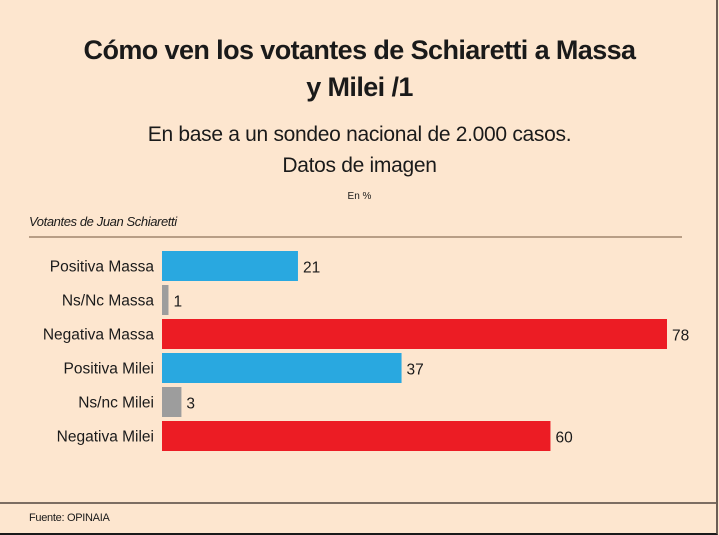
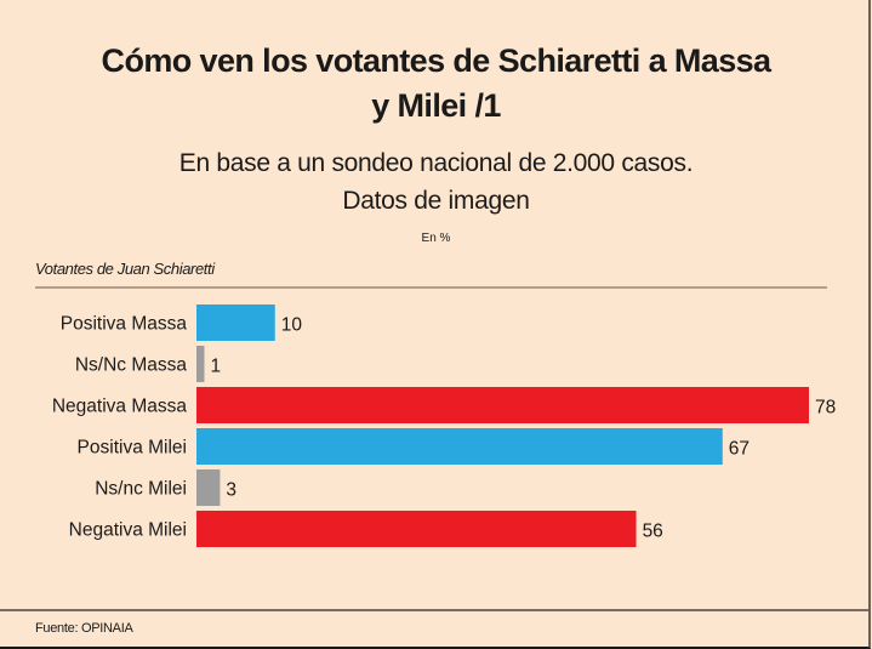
Positiva Massa: 21 -> 10
Positiva Milei: 37 -> 67
Negativa Milei: 60 -> 56
